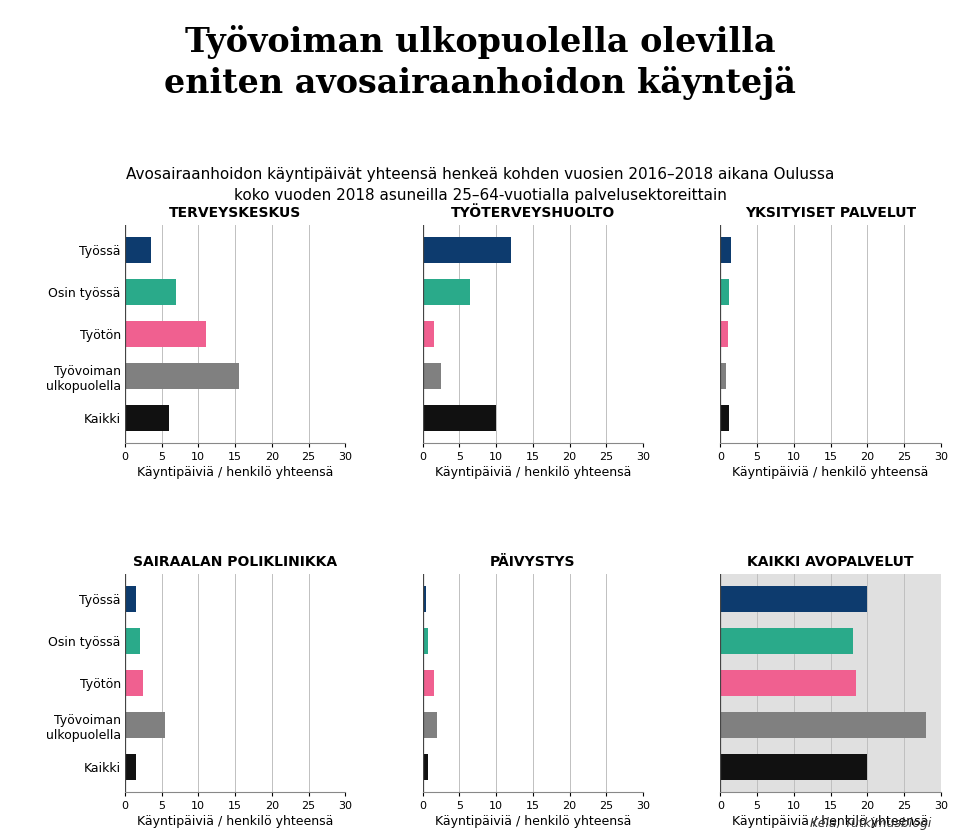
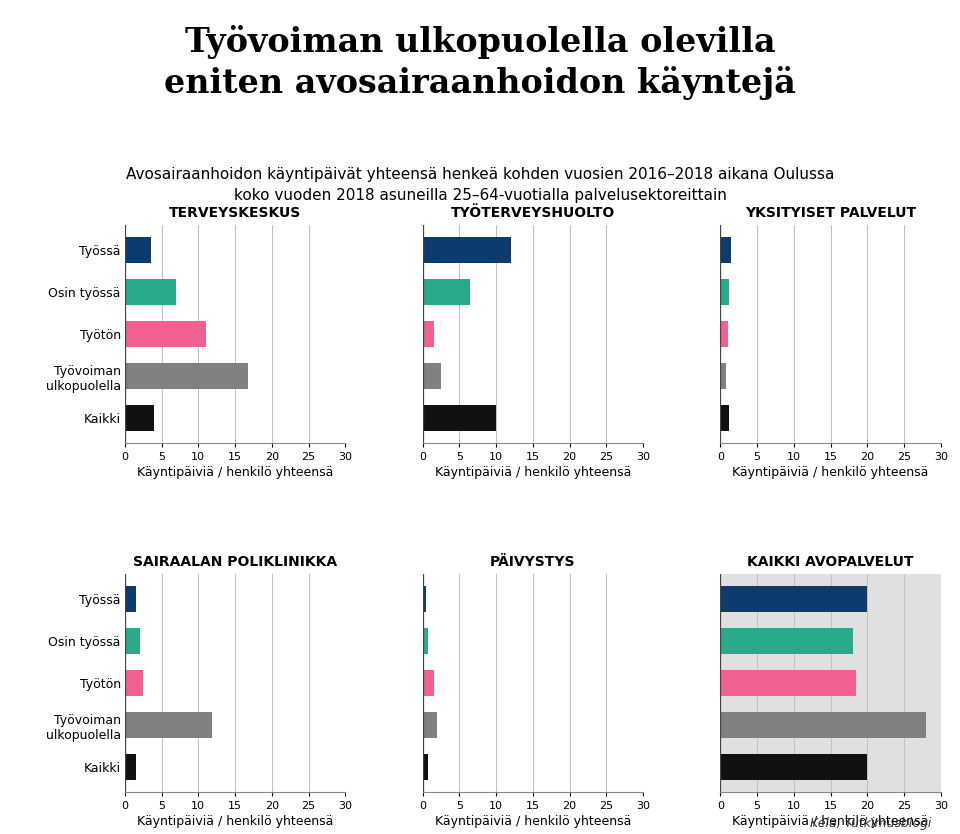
TERVEYSKESKUS/Työvoiman ulkopuolella: 15.5 -> 16.8
TERVEYSKESKUS/Kaikki: 6.0 -> 4.0
SAIRAALAN POLIKLINIKKA/Työvoiman ulkopuolella: 5.5 -> 11.8
